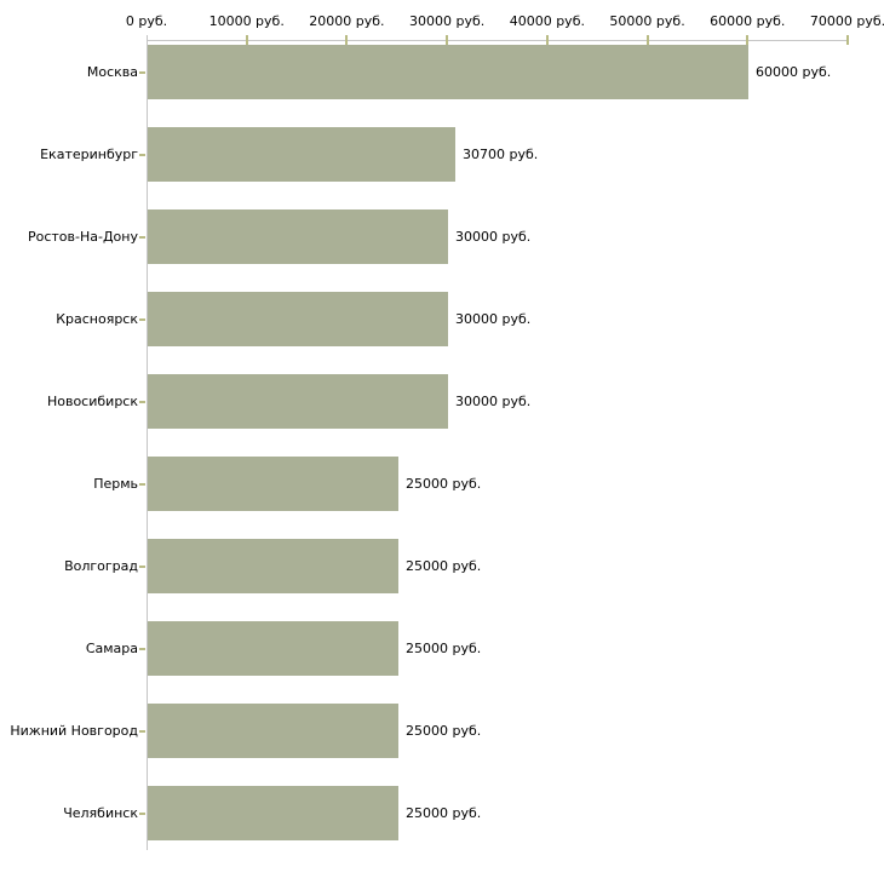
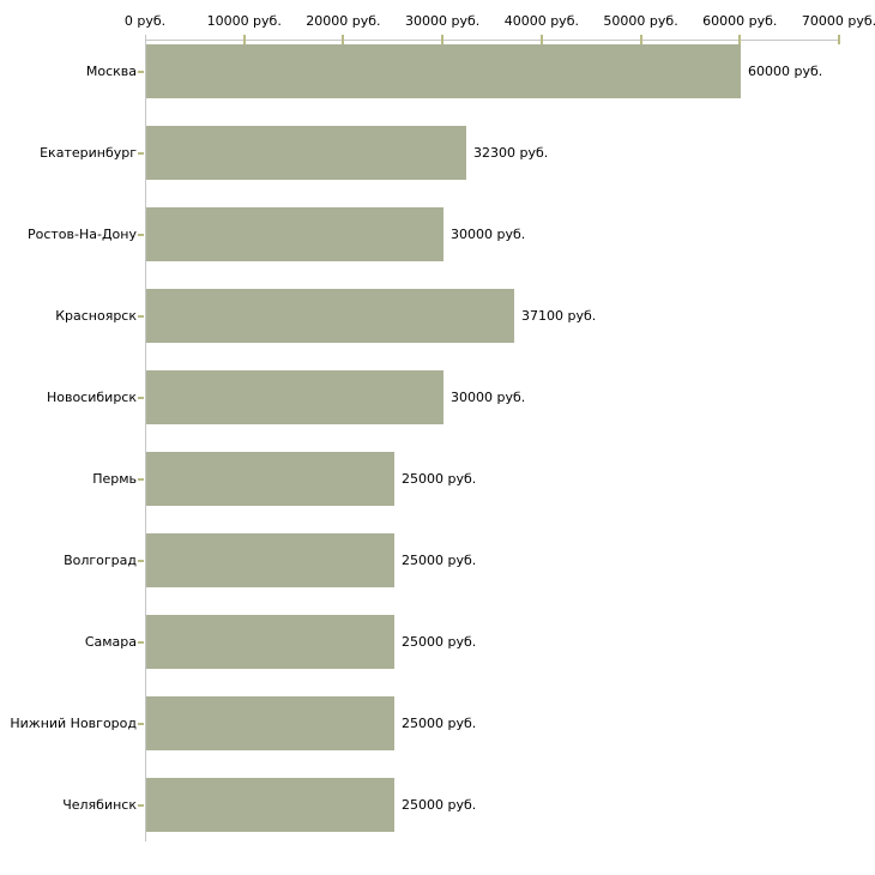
Екатеринбург: 30700 -> 32300
Красноярск: 30000 -> 37100
